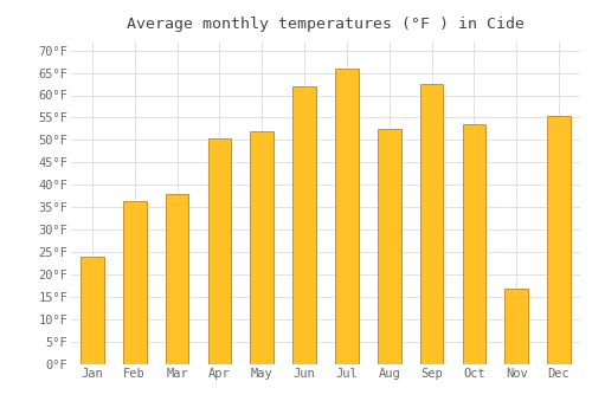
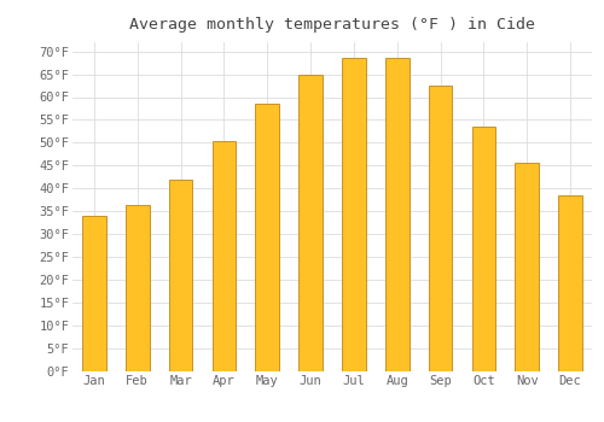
Jan: 24.0°F -> 34.0°F
Mar: 38.0°F -> 42.0°F
May: 52.0°F -> 58.5°F
Jun: 62.0°F -> 65.0°F
Jul: 66.0°F -> 68.5°F
Aug: 52.5°F -> 68.5°F
Nov: 17.0°F -> 45.5°F
Dec: 55.5°F -> 38.5°F
